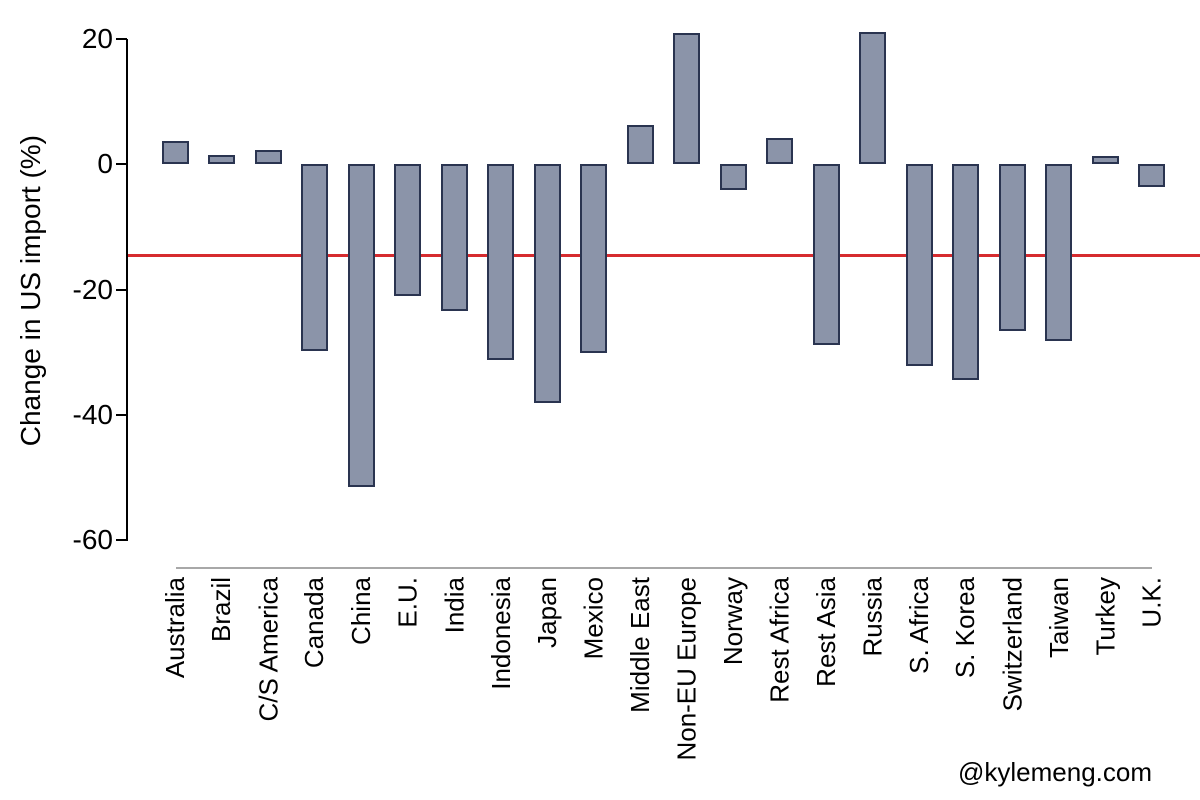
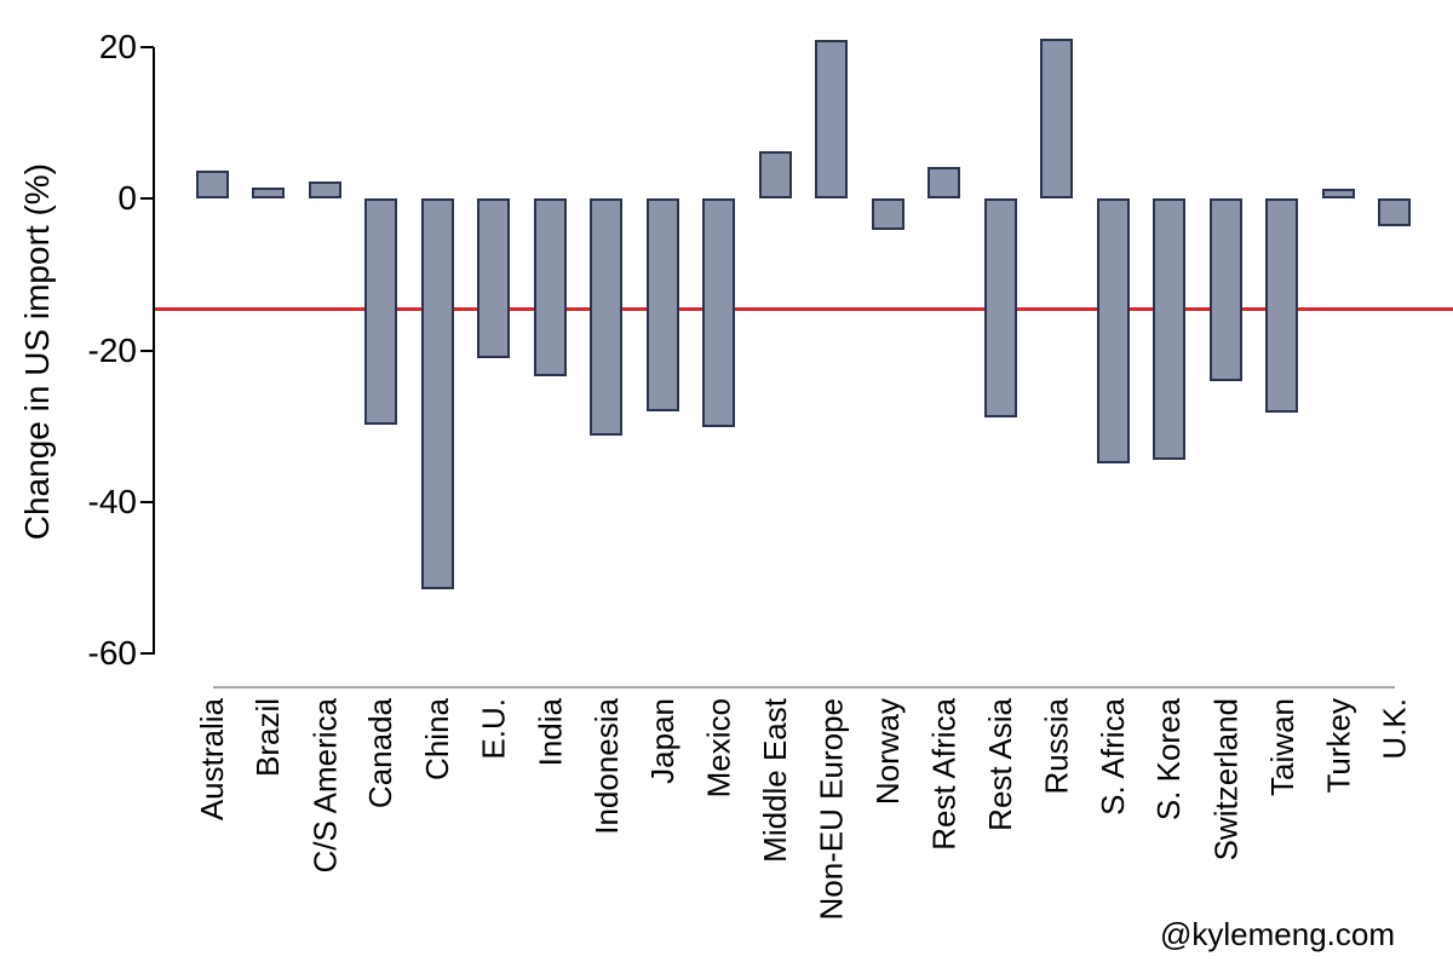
Japan: -38 -> -28
S. Africa: -32 -> -35
Switzerland: -27 -> -24
